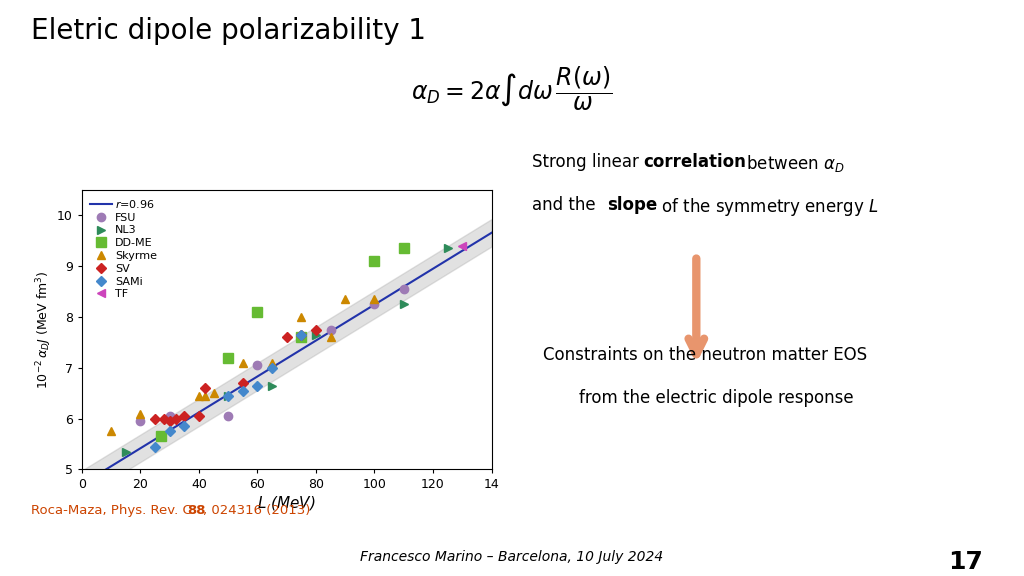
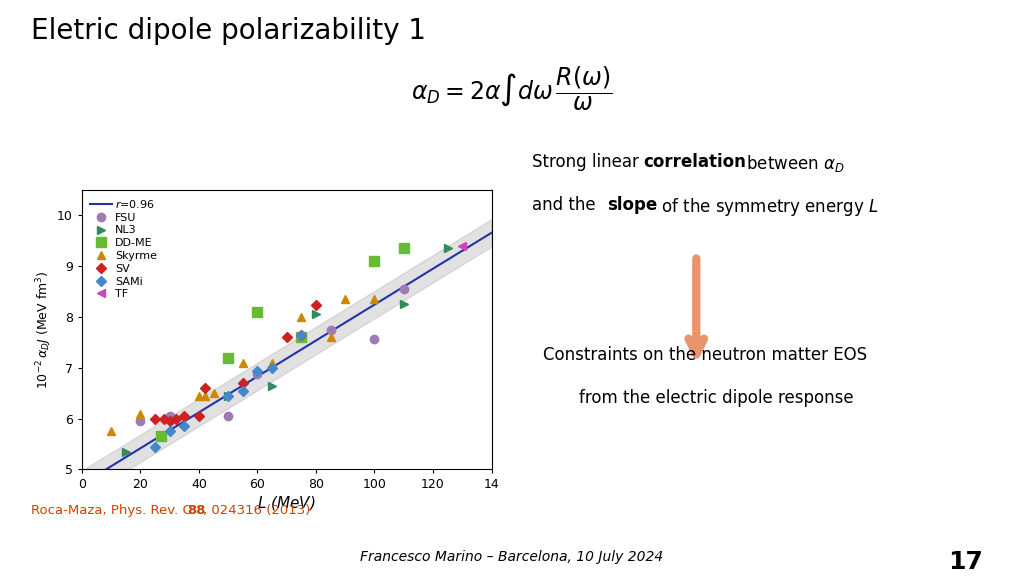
FSU/60: 7.05 -> 6.88
SAMi/60: 6.65 -> 6.94
NL3/80: 7.65 -> 8.06
SV/80: 7.75 -> 8.24
FSU/100: 8.25 -> 7.56
